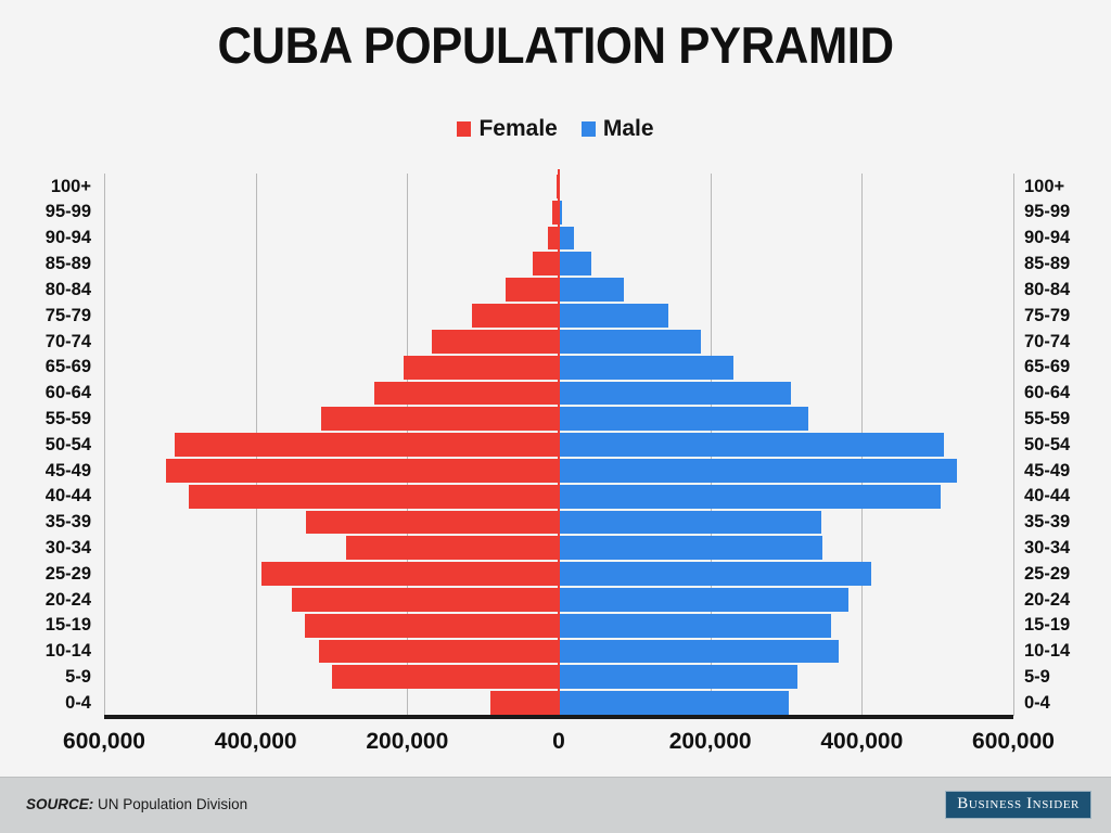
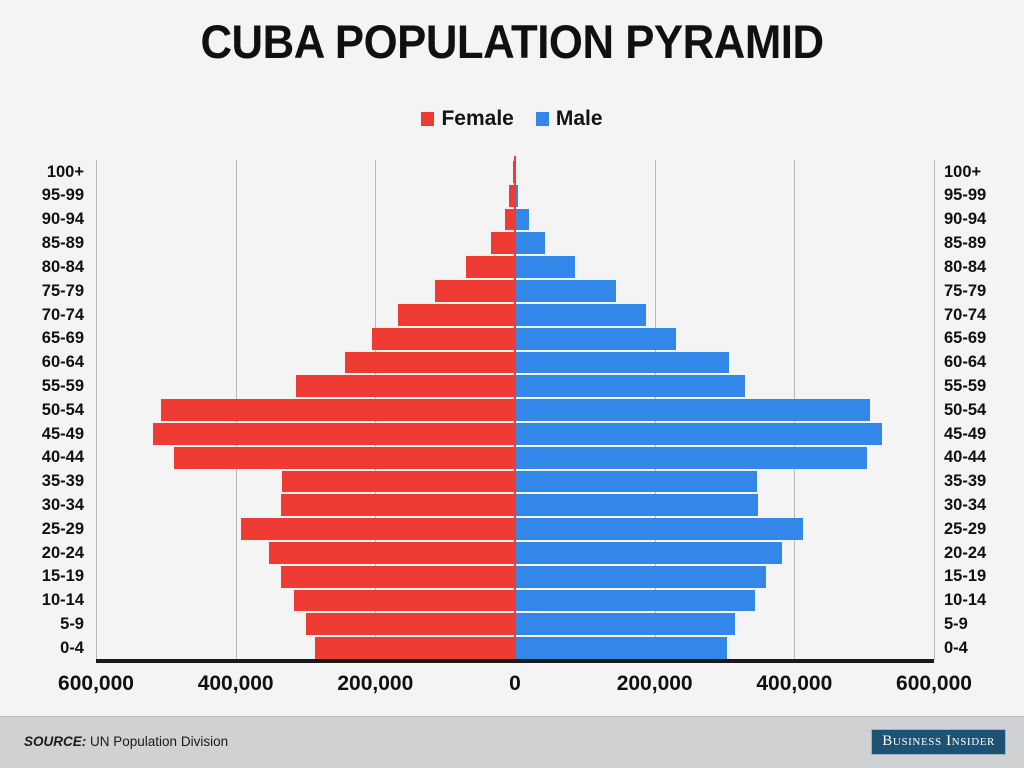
Female/30-34: 280000 -> 340000
Male/10-14: 370000 -> 340000
Female/0-4: 90000 -> 290000
